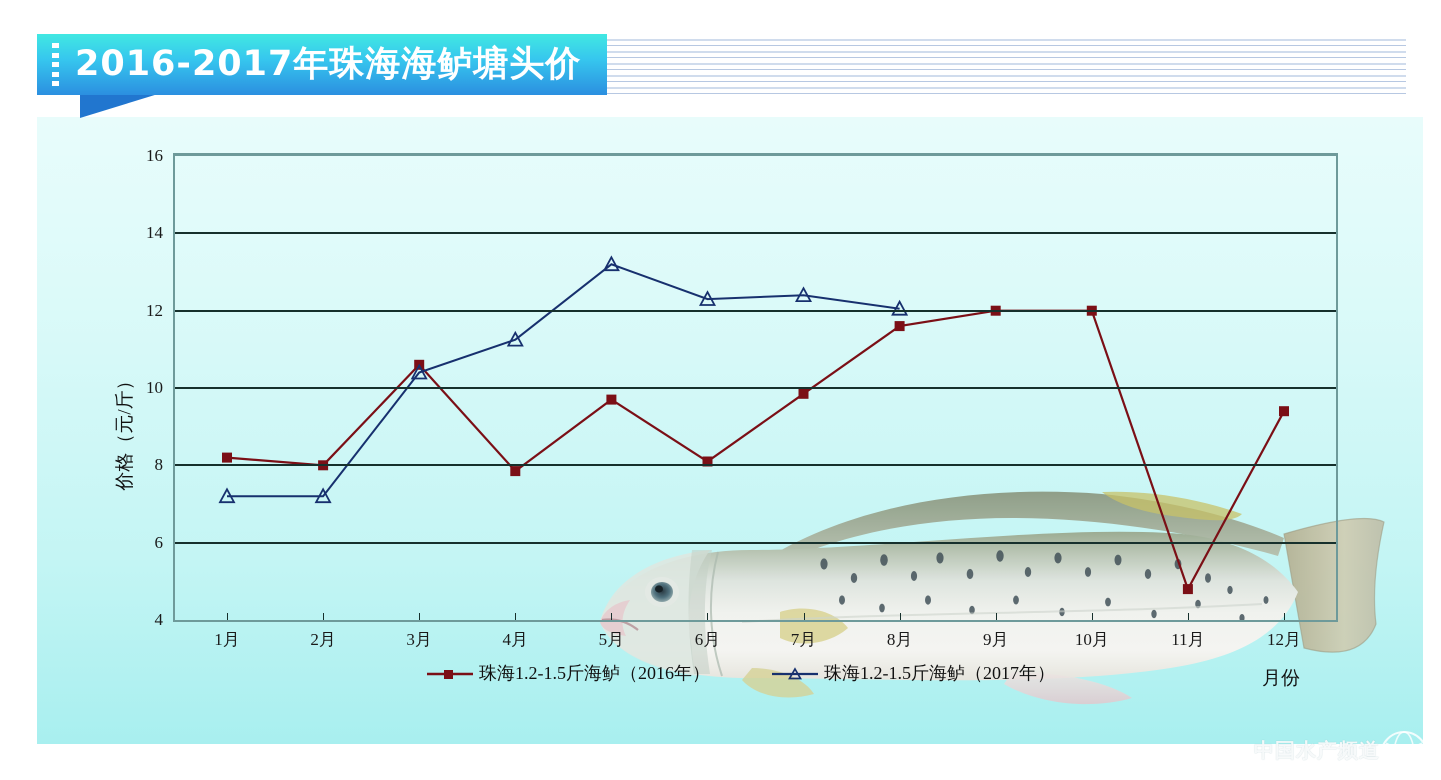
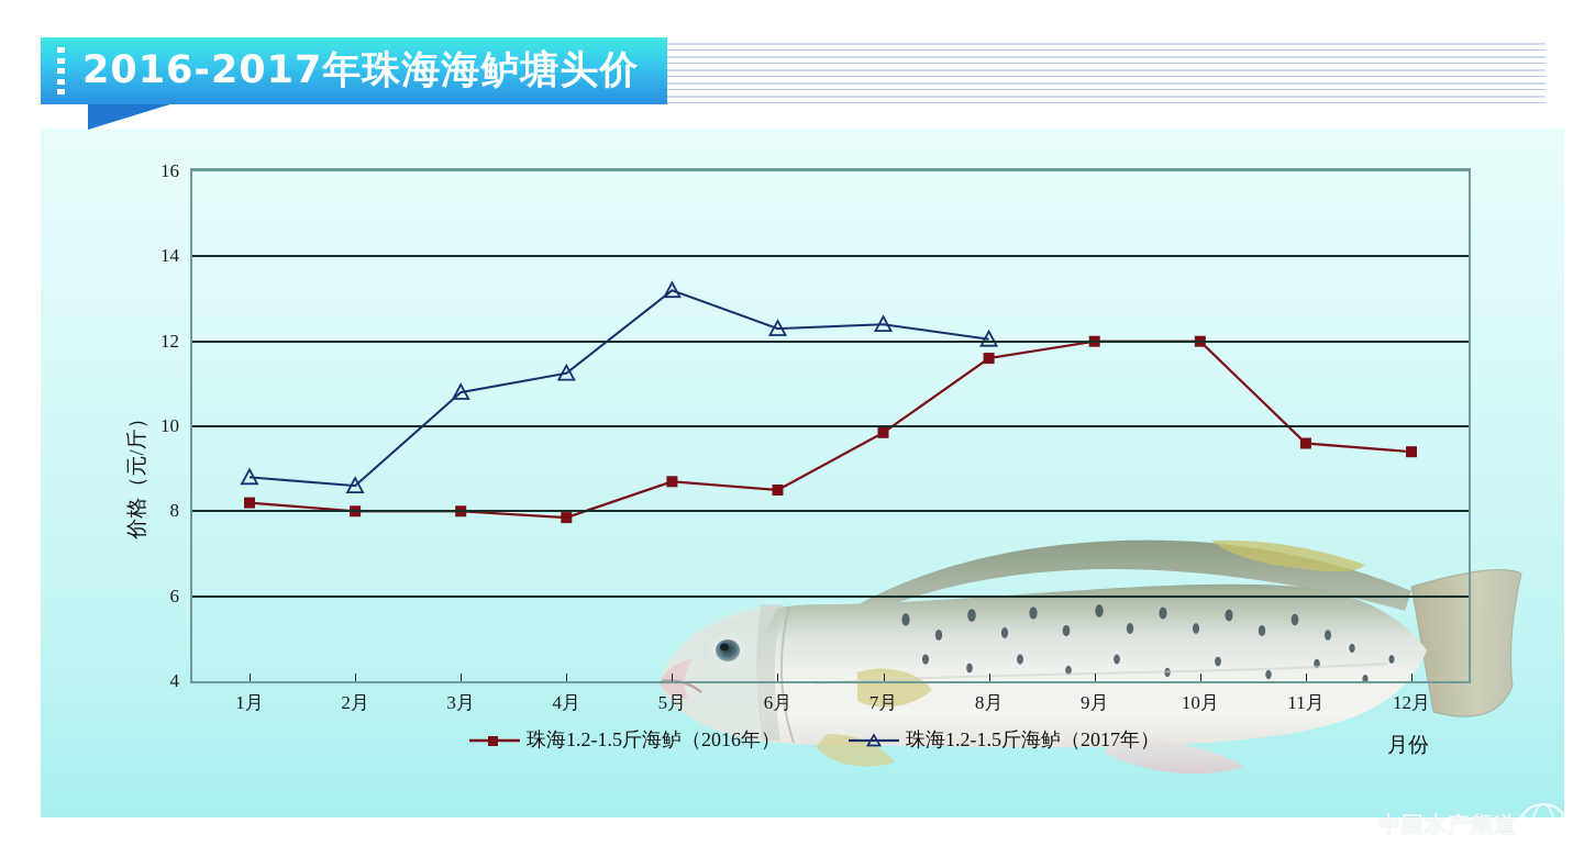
珠海1.2-1.5斤海鲈（2017年）/1月: 7.2 -> 8.8
珠海1.2-1.5斤海鲈（2017年）/2月: 7.2 -> 8.6
珠海1.2-1.5斤海鲈（2016年）/3月: 10.6 -> 8.0
珠海1.2-1.5斤海鲈（2017年）/3月: 10.4 -> 10.8
珠海1.2-1.5斤海鲈（2016年）/5月: 9.7 -> 8.7
珠海1.2-1.5斤海鲈（2016年）/6月: 8.1 -> 8.5
珠海1.2-1.5斤海鲈（2016年）/11月: 4.8 -> 9.6
